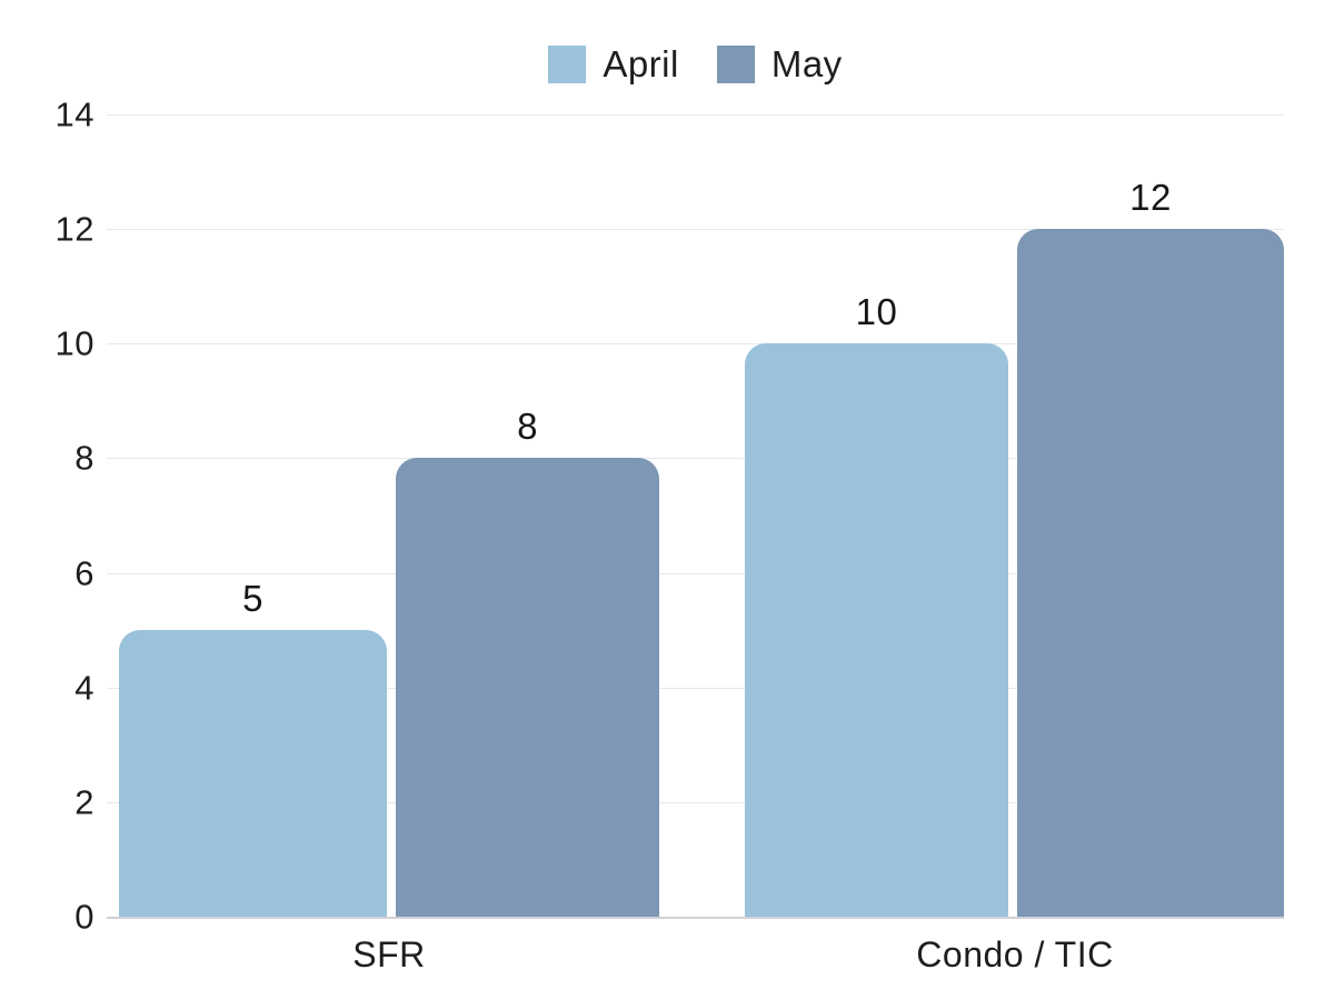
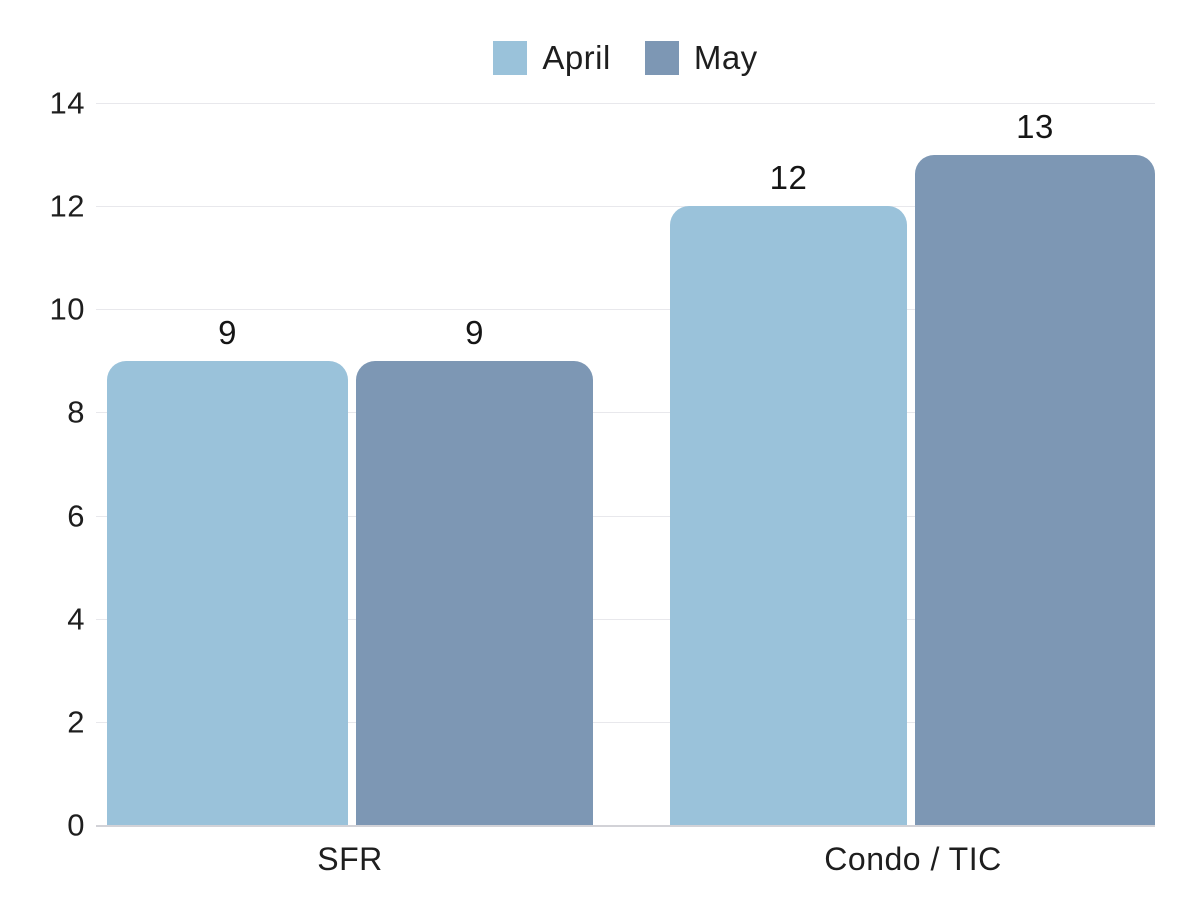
April/SFR: 5 -> 9
May/SFR: 8 -> 9
April/Condo / TIC: 10 -> 12
May/Condo / TIC: 12 -> 13
